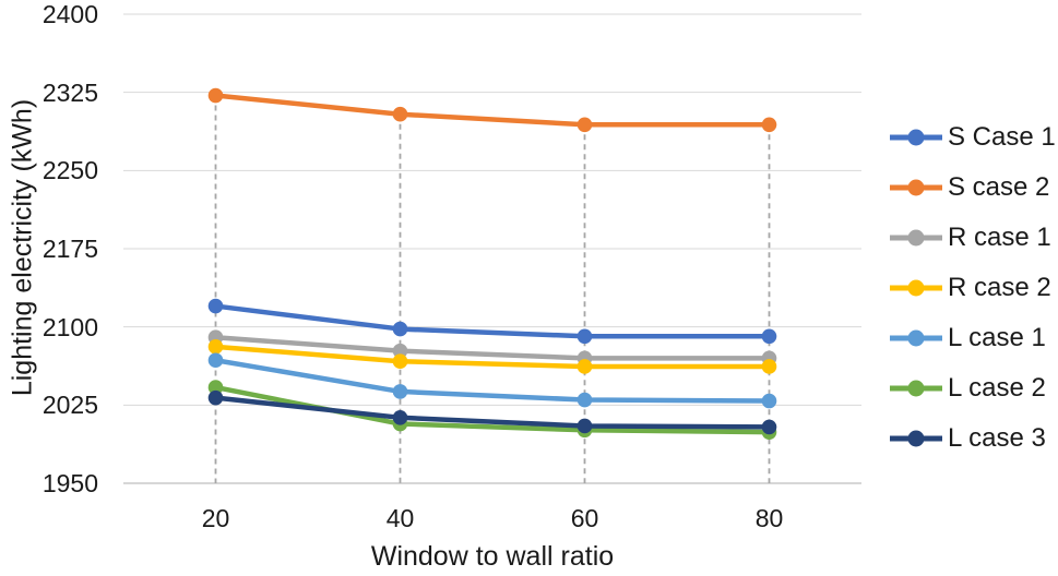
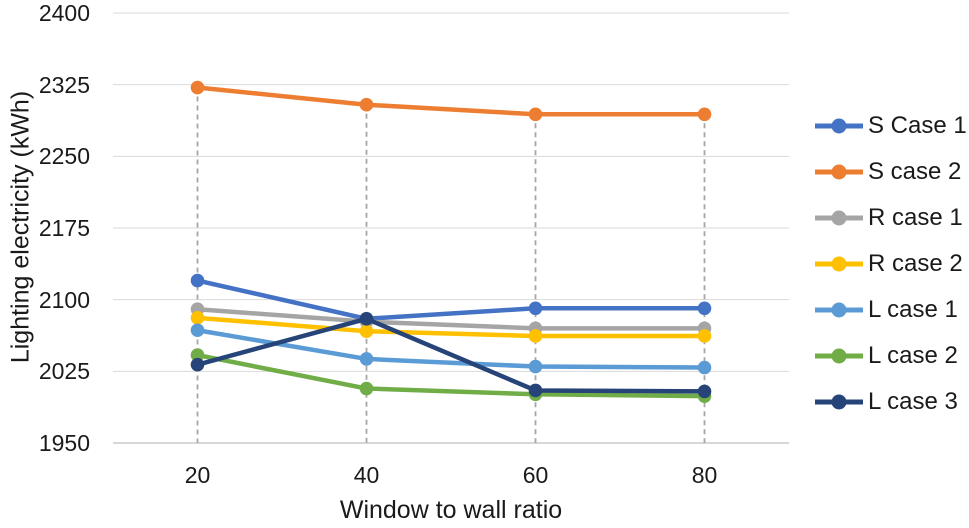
S Case 1/40: 2100 -> 2080
L case 3/40: 2010 -> 2080
